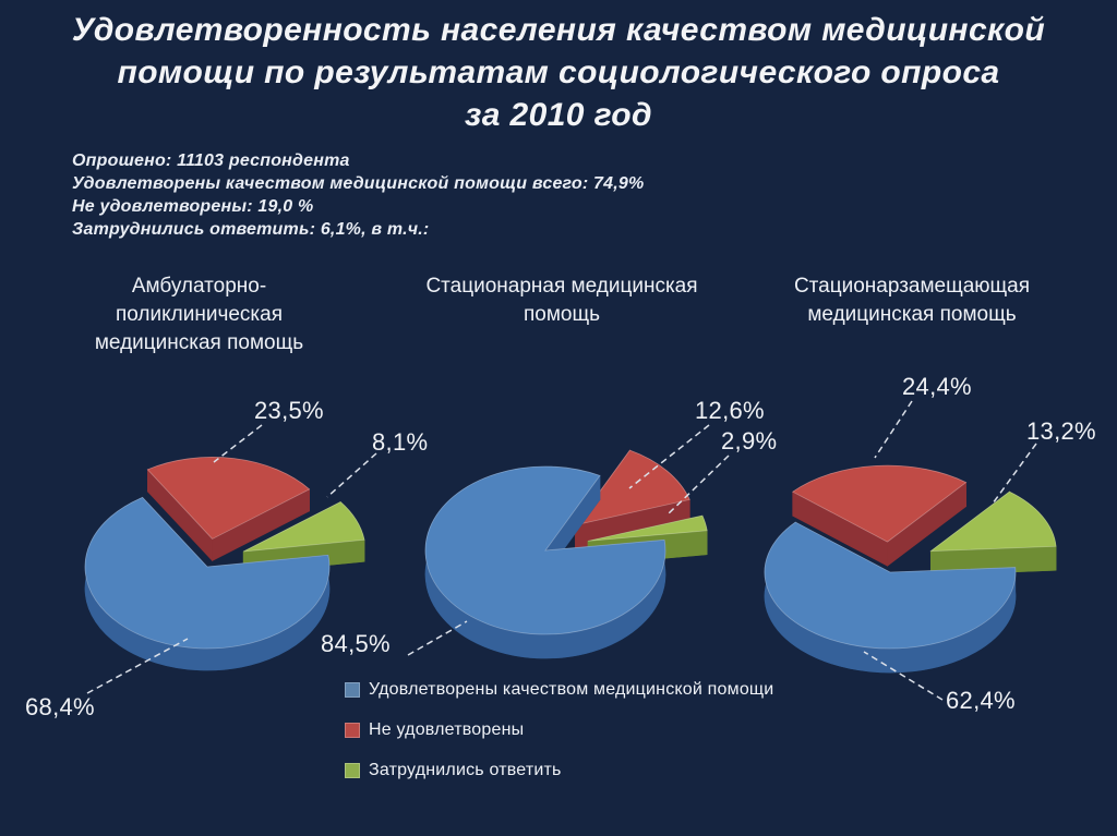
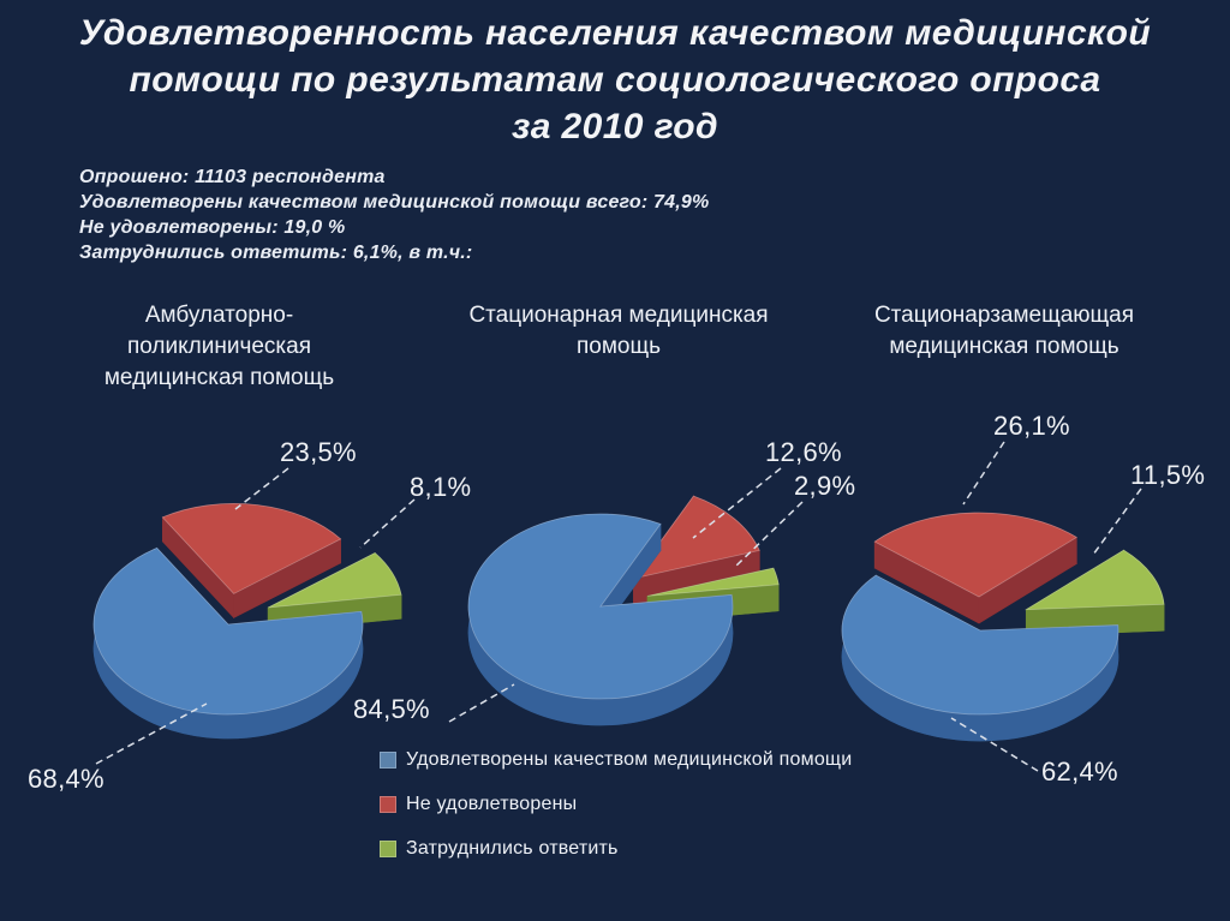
Стационарзамещающая медицинская помощь/Не удовлетворены: 24,4% -> 26,1%
Стационарзамещающая медицинская помощь/Затруднились ответить: 13,2% -> 11,5%
